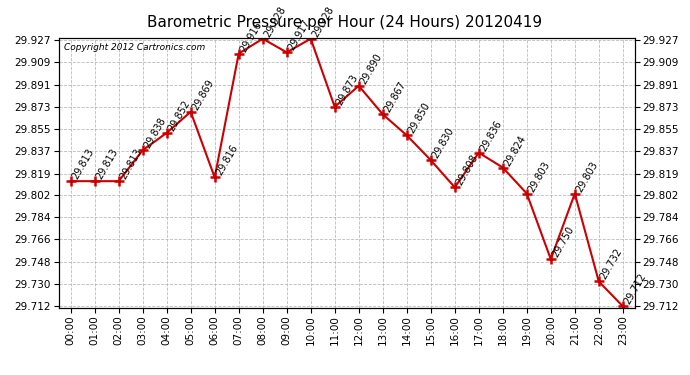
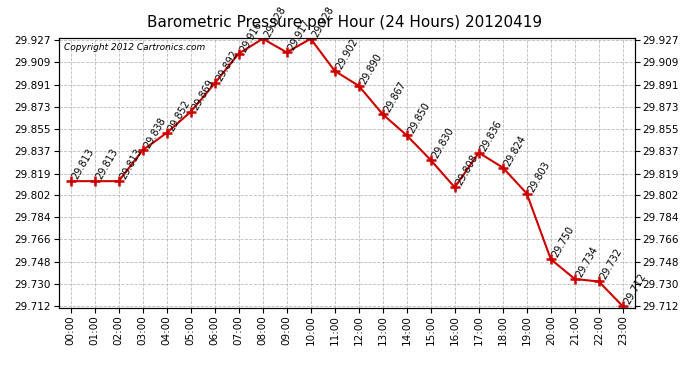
06:00: 29.816 -> 29.892
11:00: 29.873 -> 29.902
21:00: 29.803 -> 29.734
